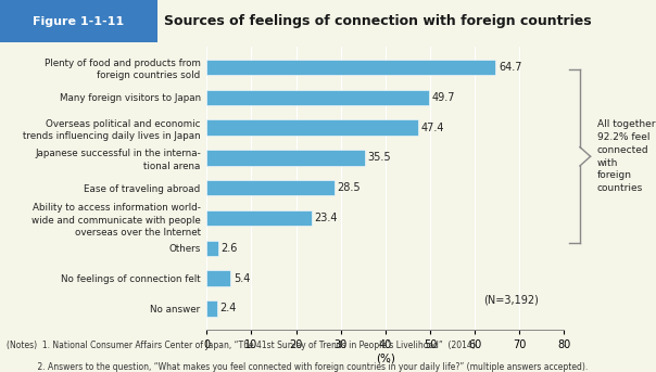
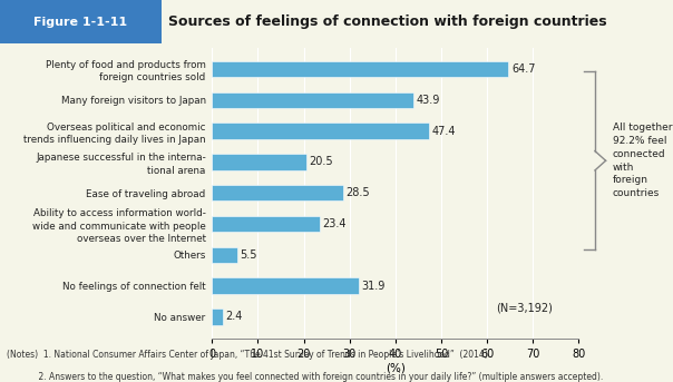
Many foreign visitors to Japan: 49.7 -> 43.9
Japanese successful in the interna- tional arena: 35.5 -> 20.5
Others: 2.6 -> 5.5
No feelings of connection felt: 5.4 -> 31.9
